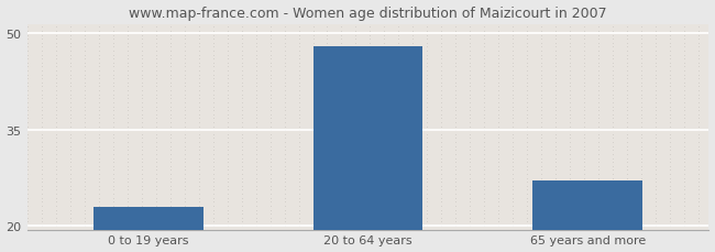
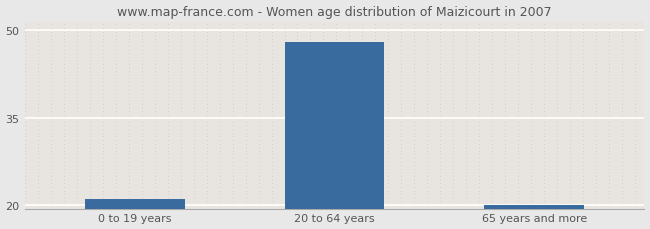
0 to 19 years: 23 -> 21
65 years and more: 27 -> 20
